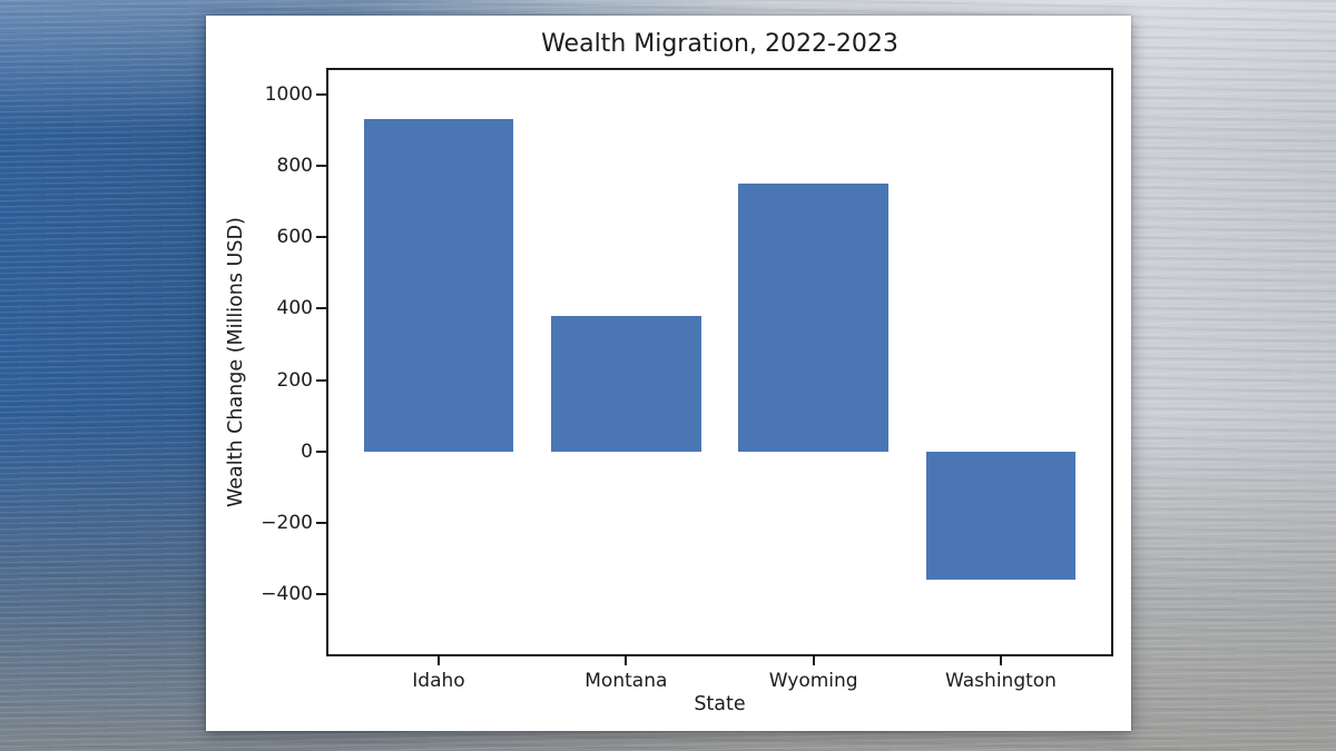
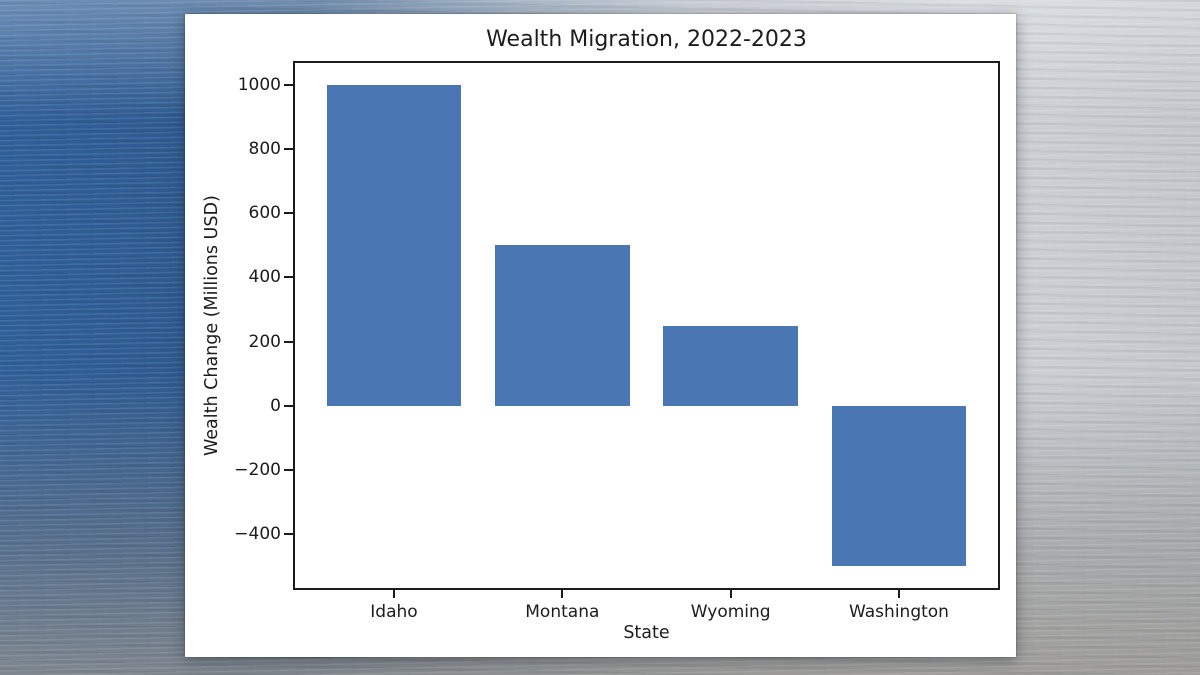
Idaho: 930 -> 1000
Montana: 380 -> 500
Wyoming: 750 -> 250
Washington: -360 -> -500
